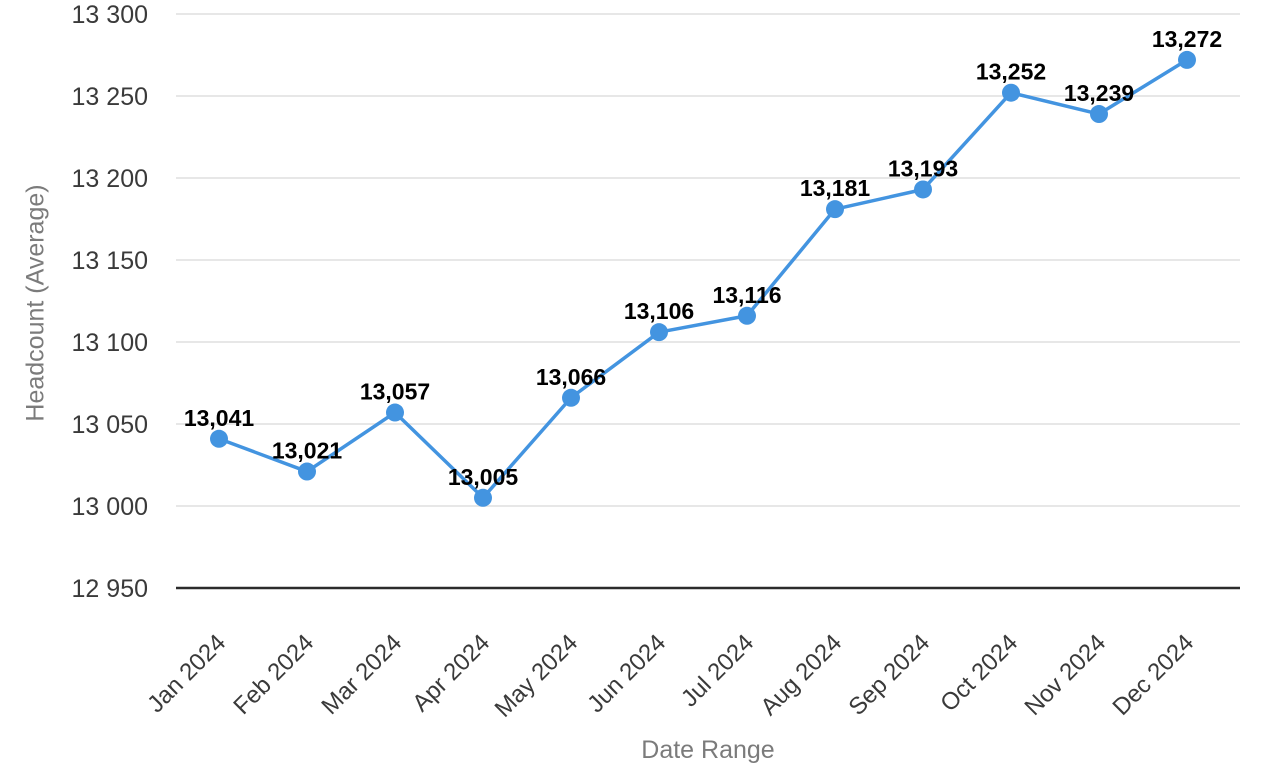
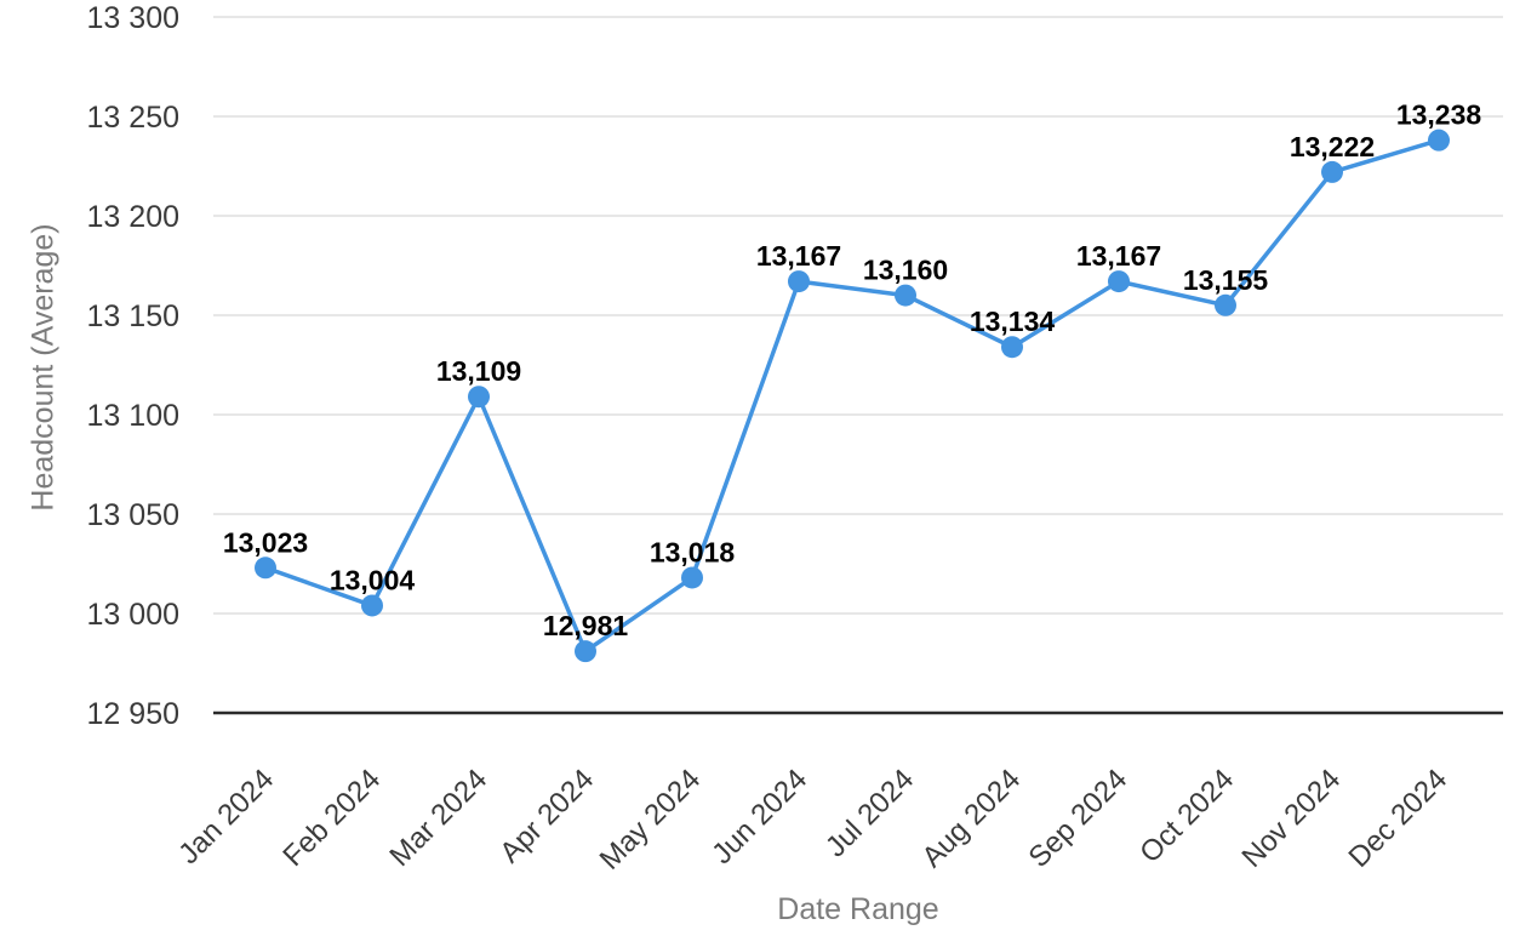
Jan 2024: 13,041 -> 13,023
Feb 2024: 13,021 -> 13,004
Mar 2024: 13,057 -> 13,109
Apr 2024: 13,005 -> 12,981
May 2024: 13,066 -> 13,018
Jun 2024: 13,106 -> 13,167
Jul 2024: 13,116 -> 13,160
Aug 2024: 13,181 -> 13,134
Sep 2024: 13,193 -> 13,167
Oct 2024: 13,252 -> 13,155
Nov 2024: 13,239 -> 13,222
Dec 2024: 13,272 -> 13,238
